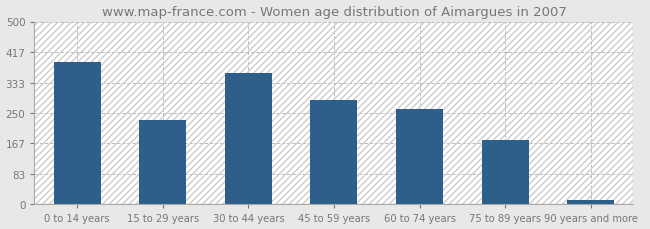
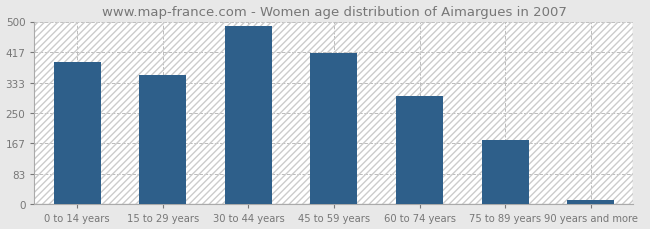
15 to 29 years: 230 -> 355
30 to 44 years: 360 -> 487
45 to 59 years: 285 -> 415
60 to 74 years: 260 -> 295
